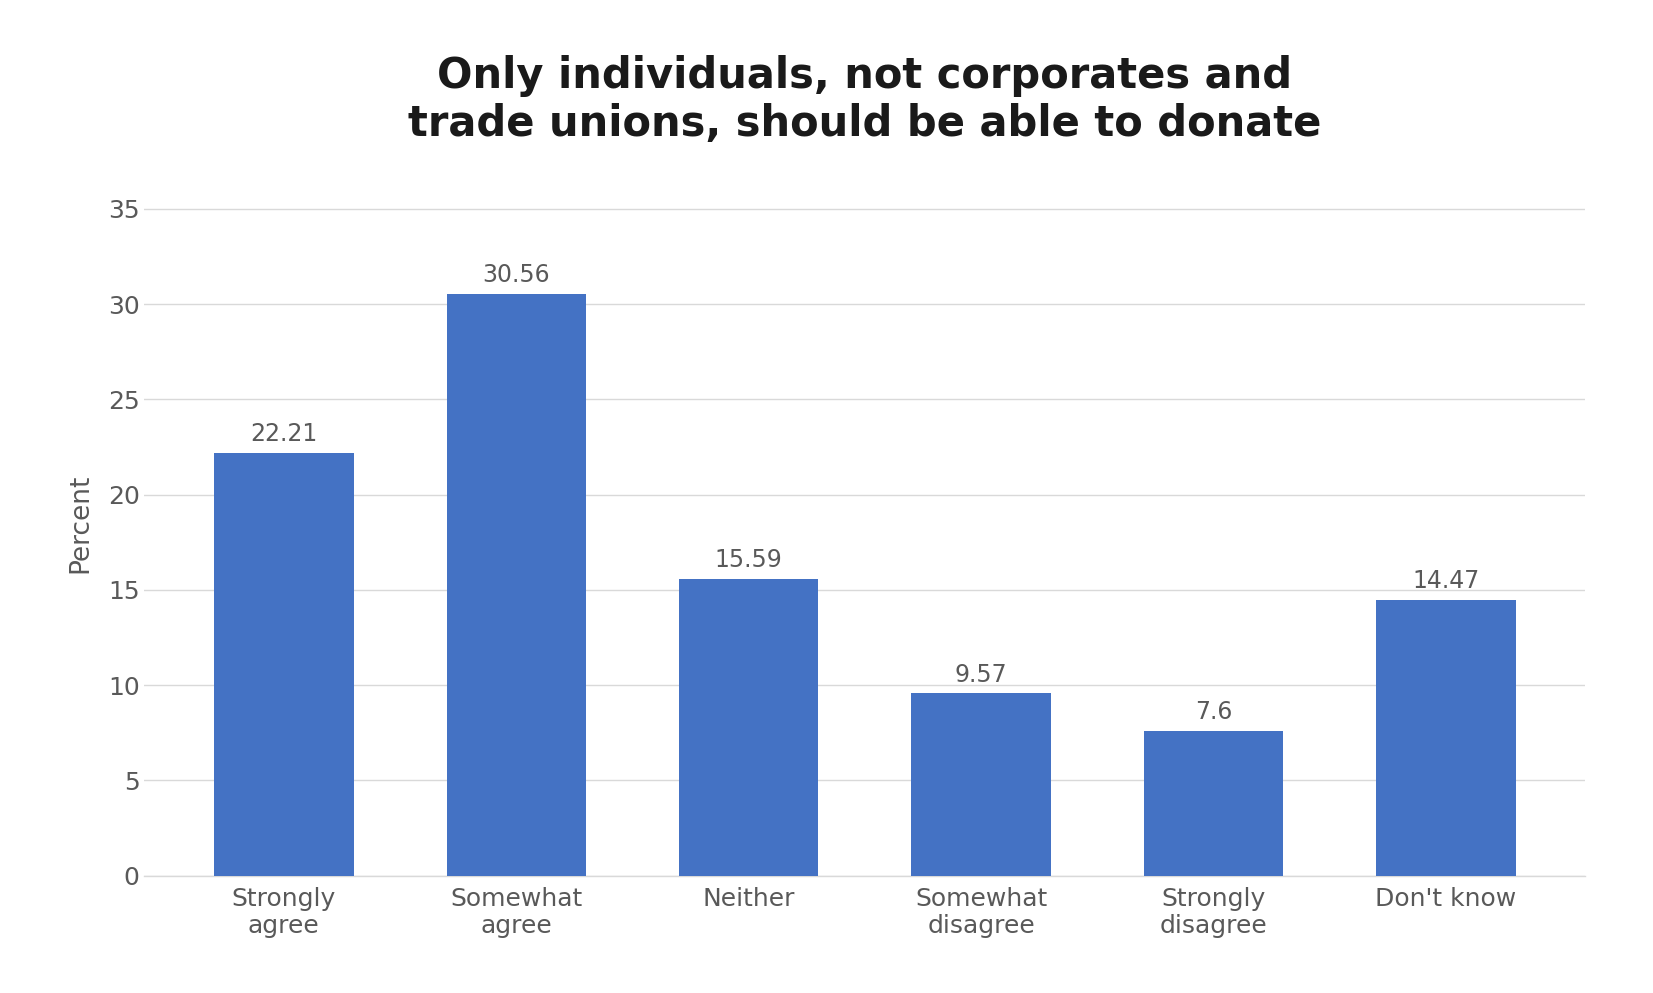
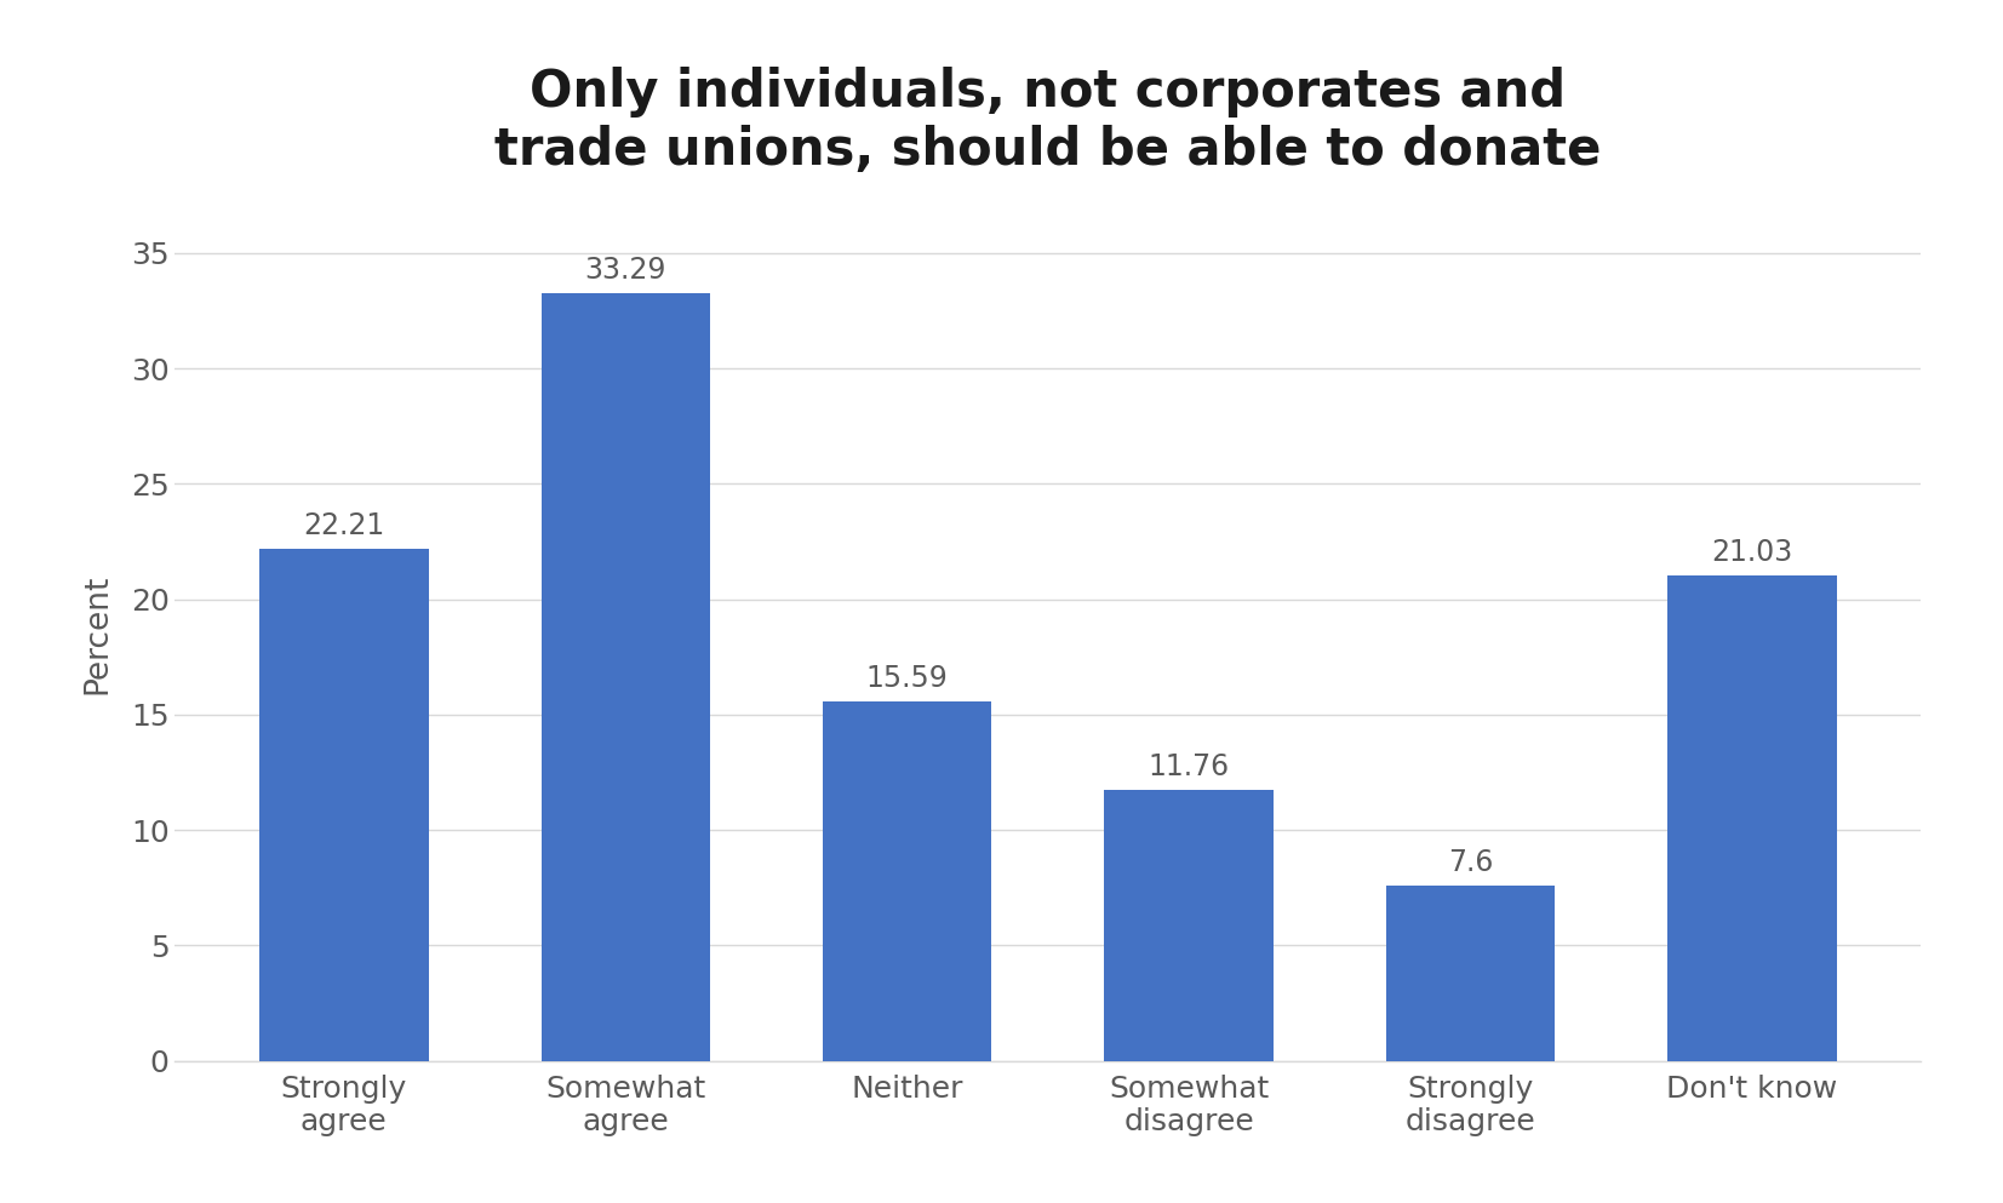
Somewhat agree: 30.56 -> 33.29
Somewhat disagree: 9.57 -> 11.76
Don't know: 14.47 -> 21.03
